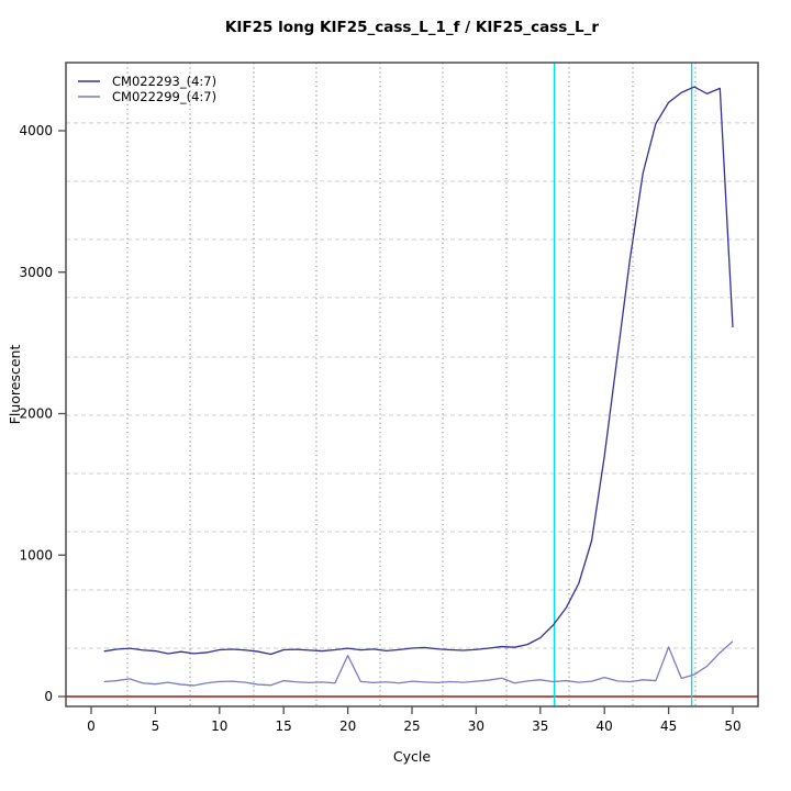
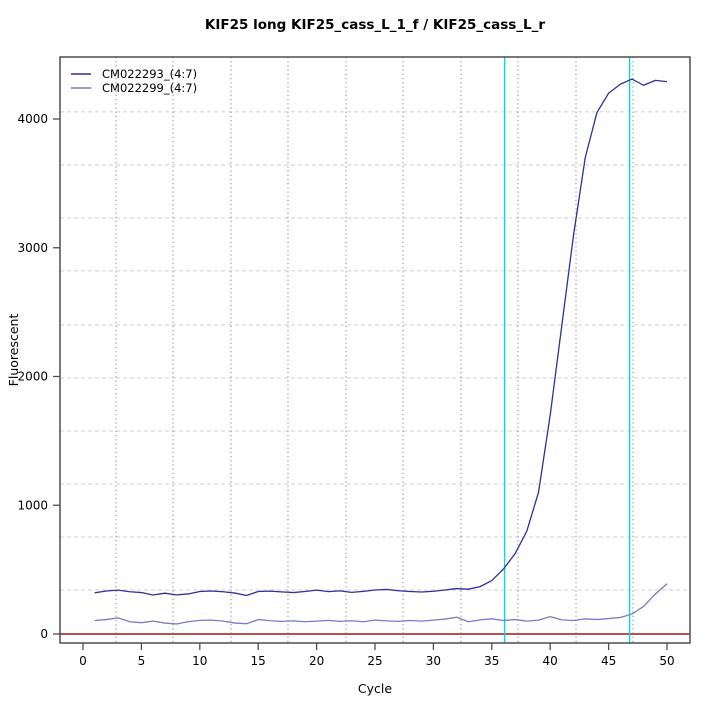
CM022299_(4:7)/20: 290 -> 100
CM022299_(4:7)/45: 350 -> 120
CM022293_(4:7)/50: 2610 -> 4290
